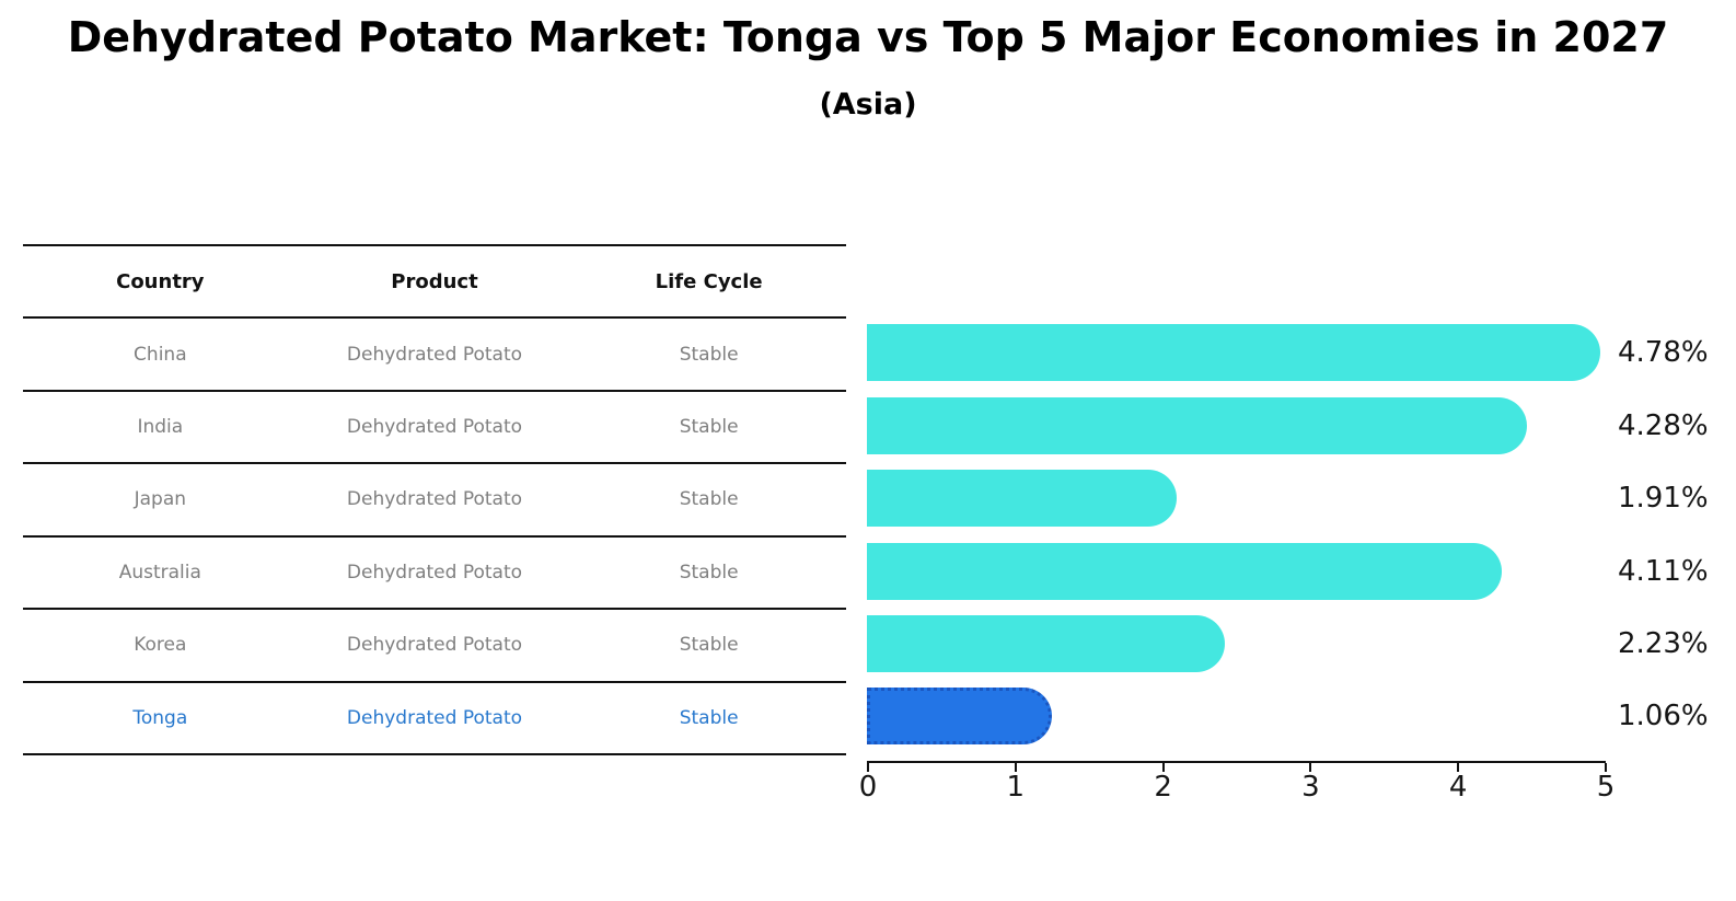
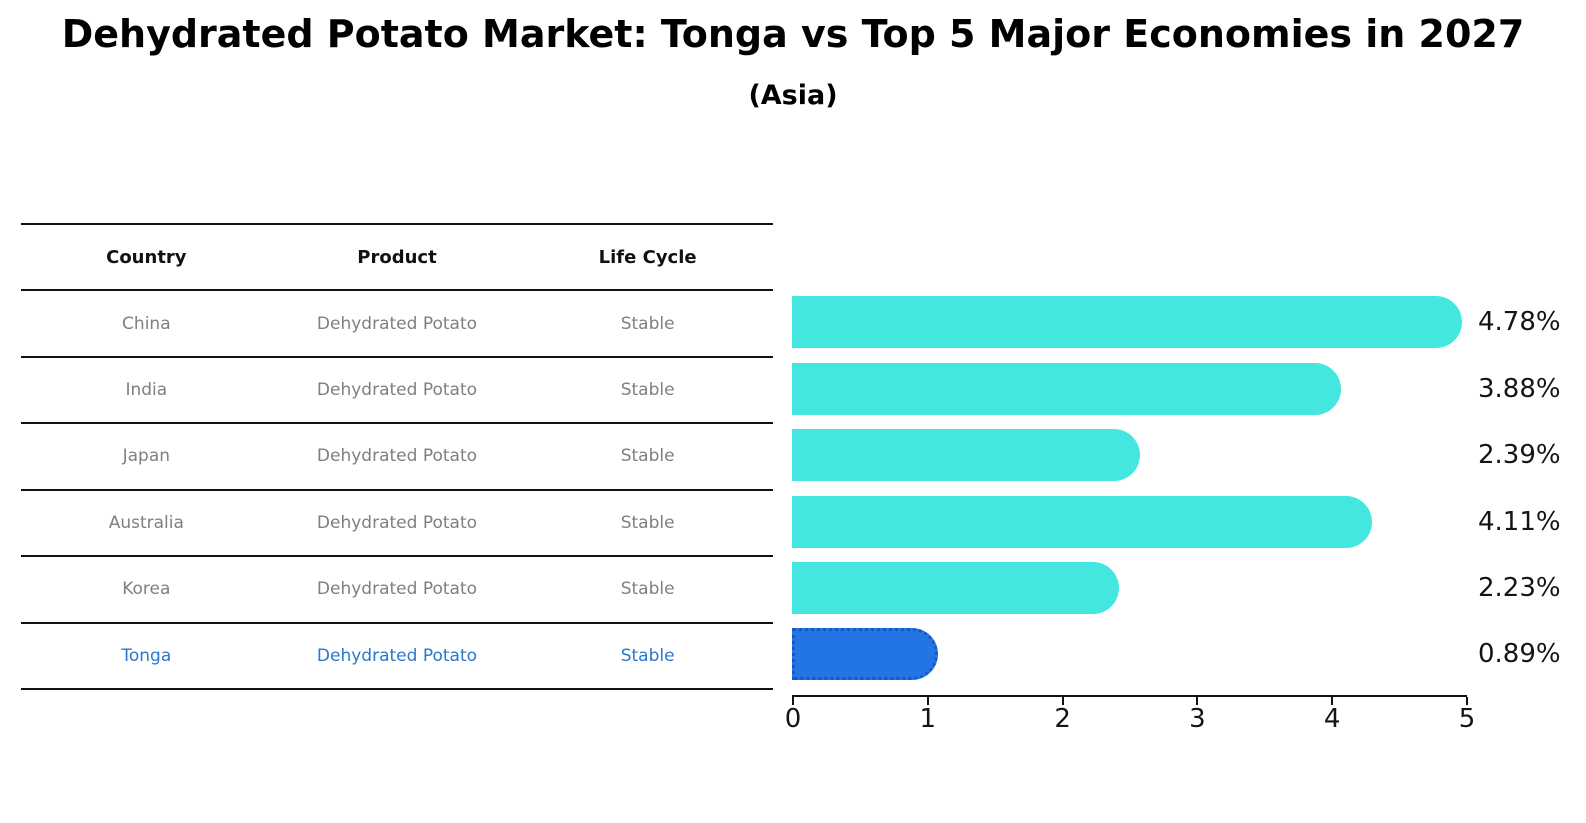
India: 4.28% -> 3.88%
Japan: 1.91% -> 2.39%
Tonga: 1.06% -> 0.89%
